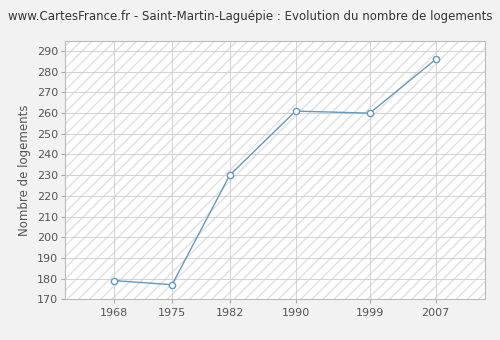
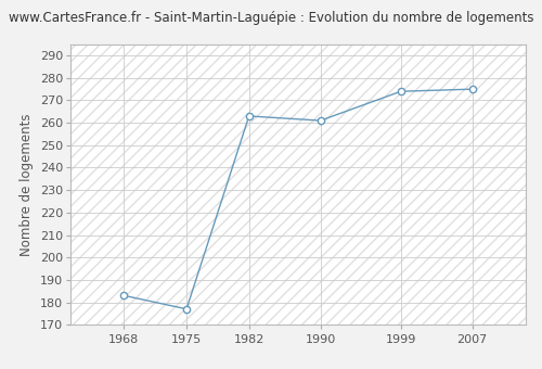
1968: 179 -> 183
1982: 230 -> 263
1999: 260 -> 274
2007: 286 -> 275
